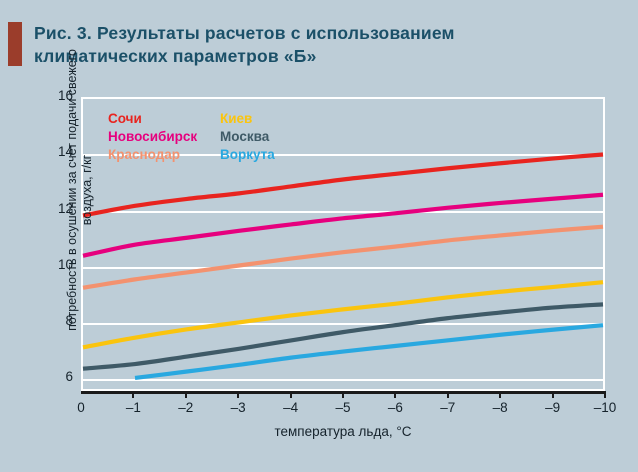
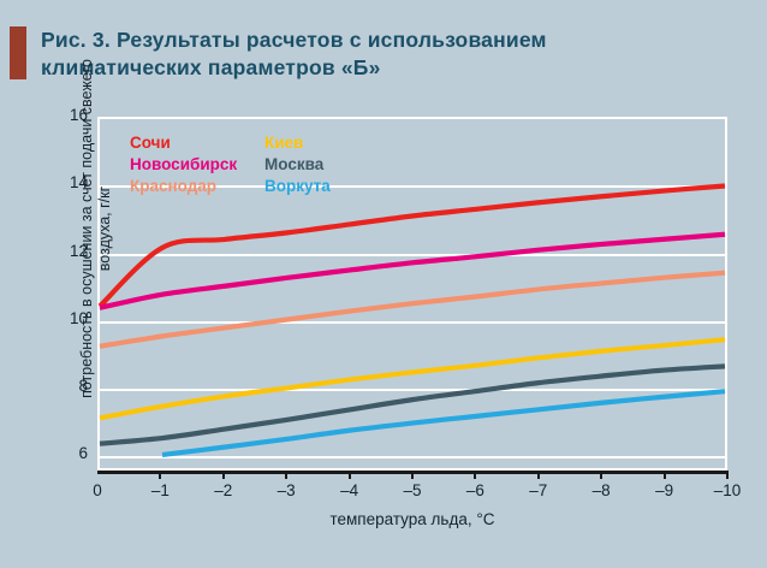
Сочи/0: 11.8 -> 10.4
